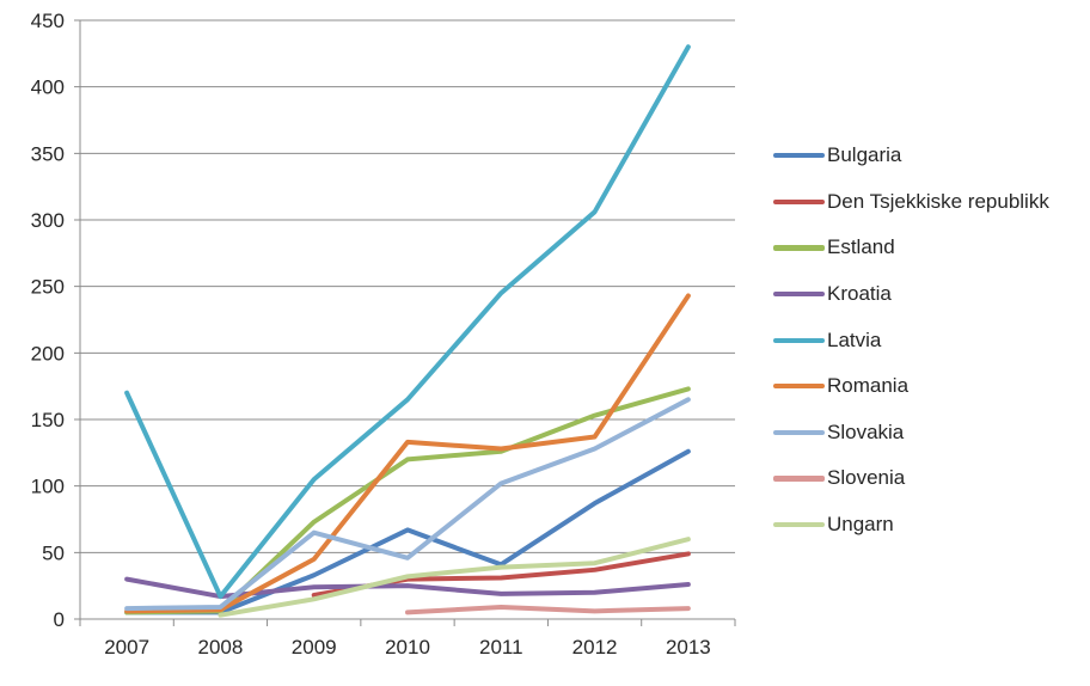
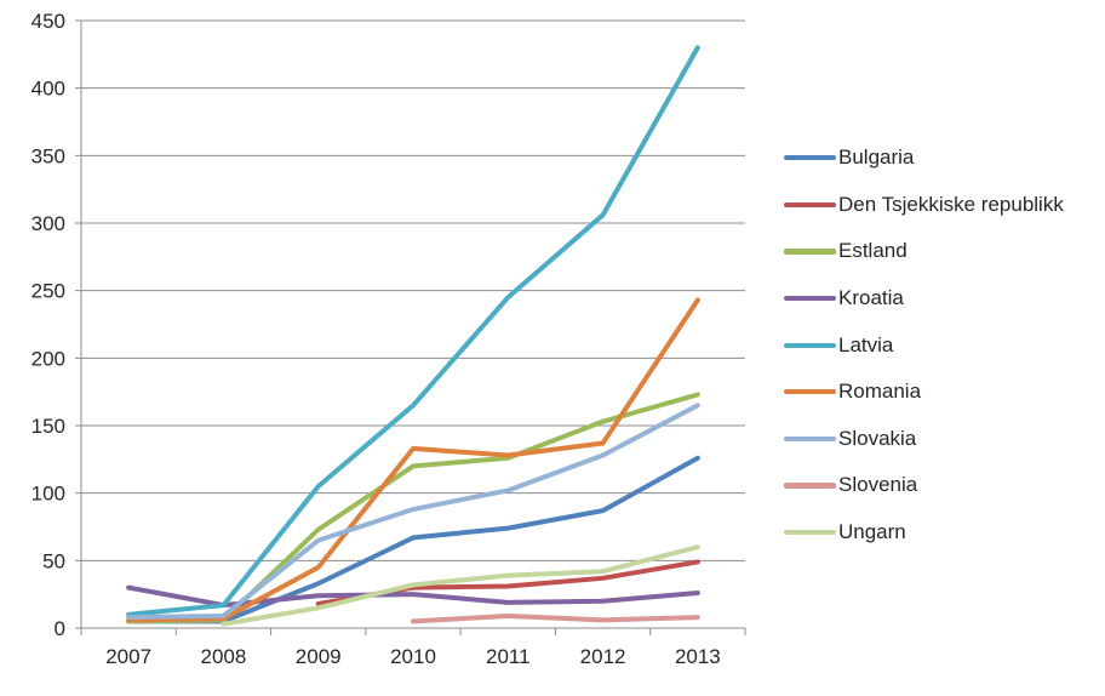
Latvia/2007: 170 -> 10
Slovakia/2010: 46 -> 88
Bulgaria/2011: 41 -> 74
